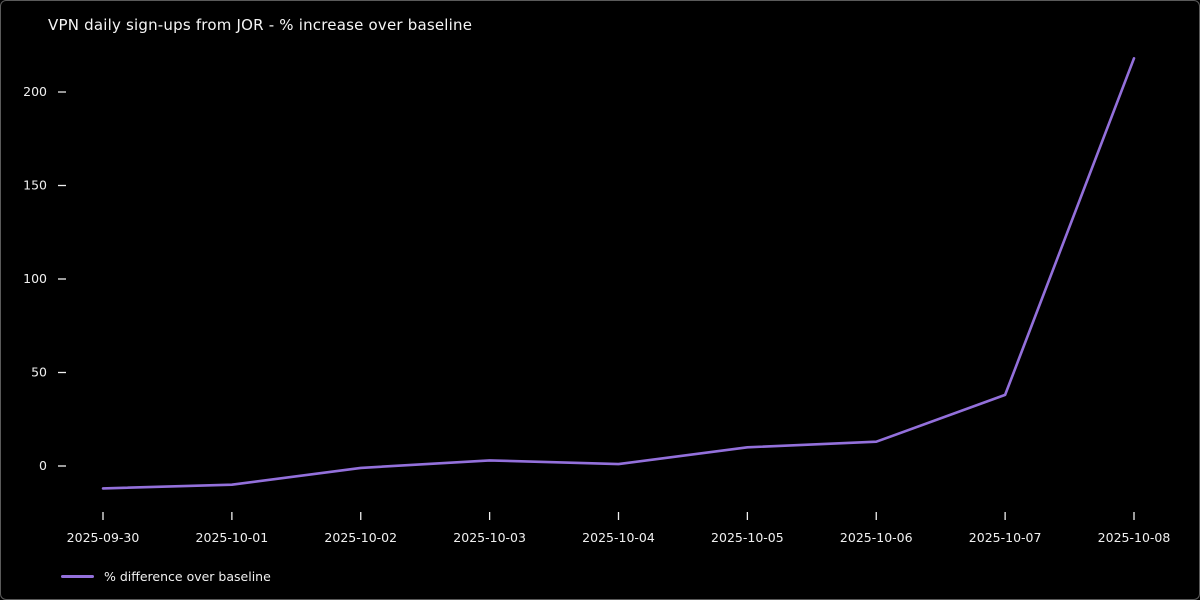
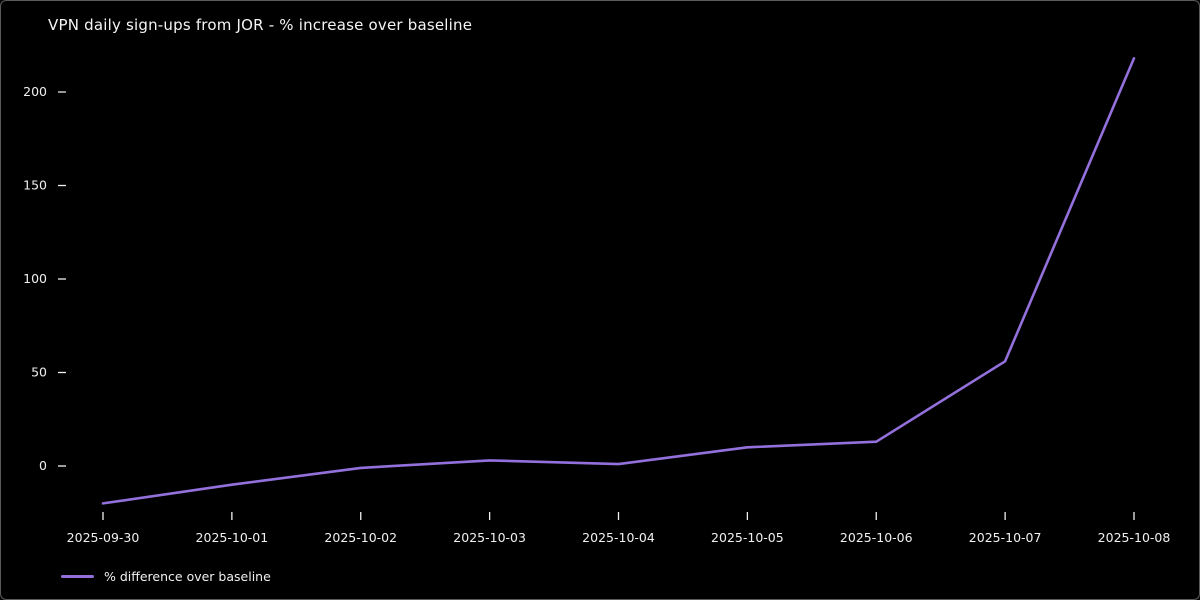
2025-09-30: -12 -> -20
2025-10-07: 38 -> 56
